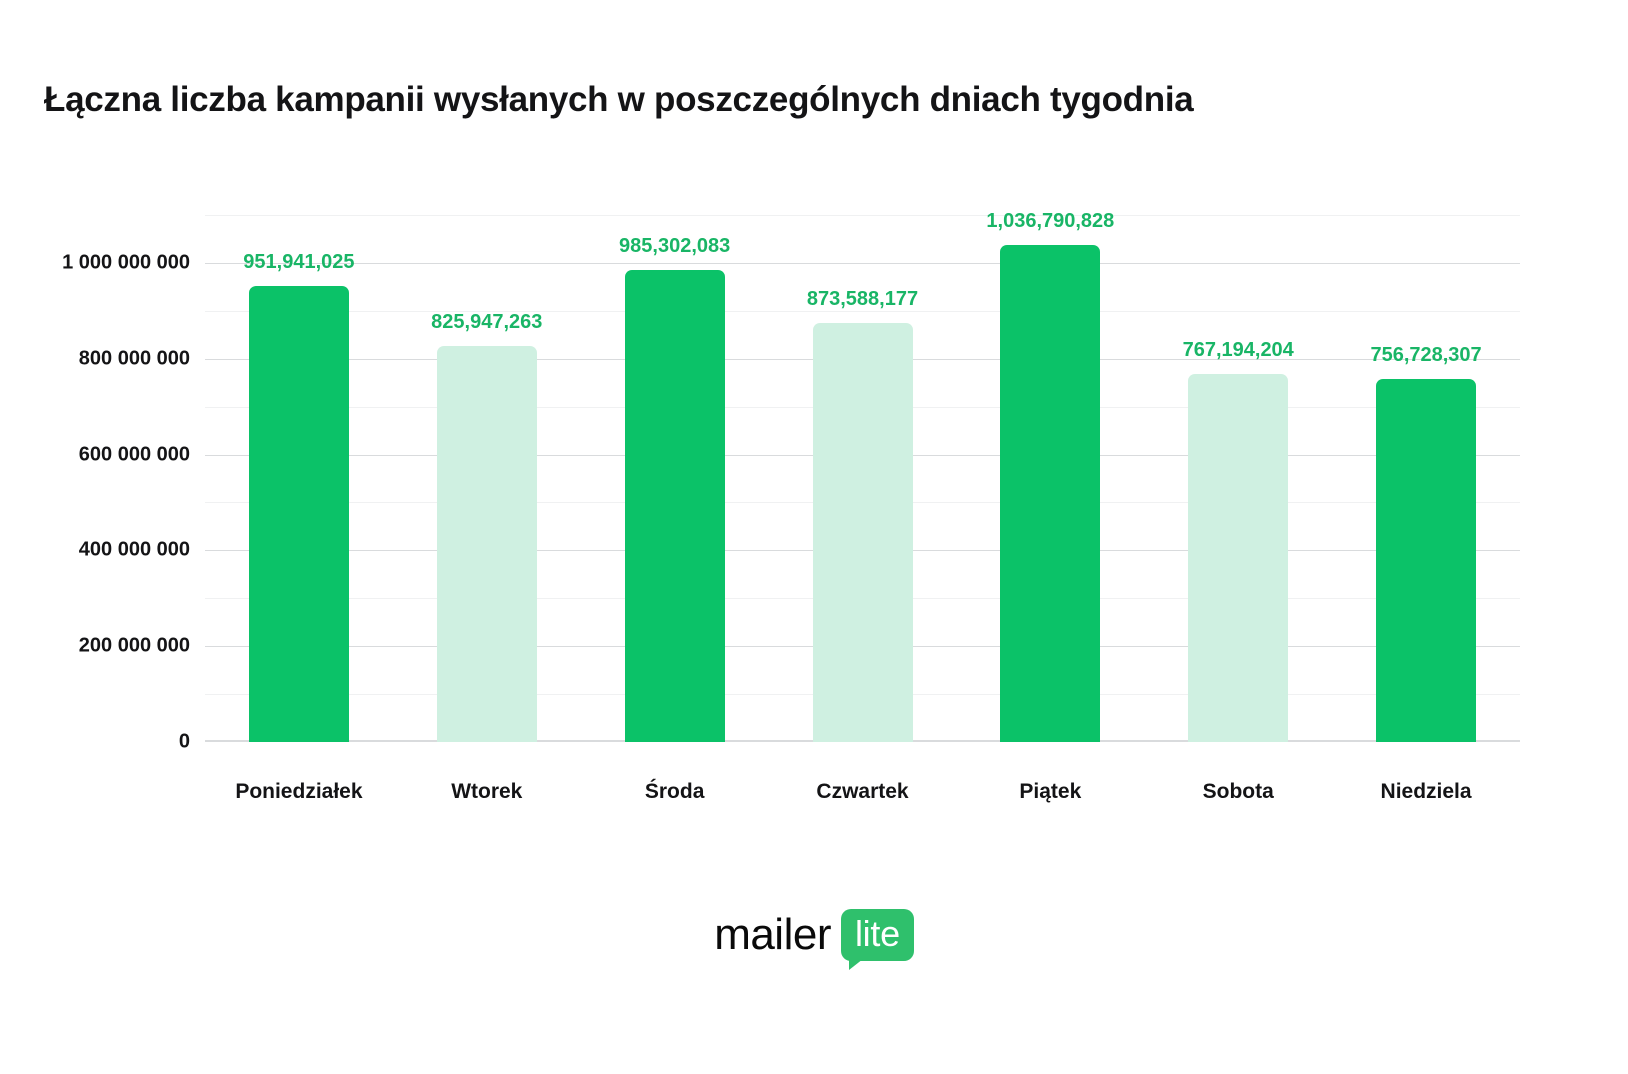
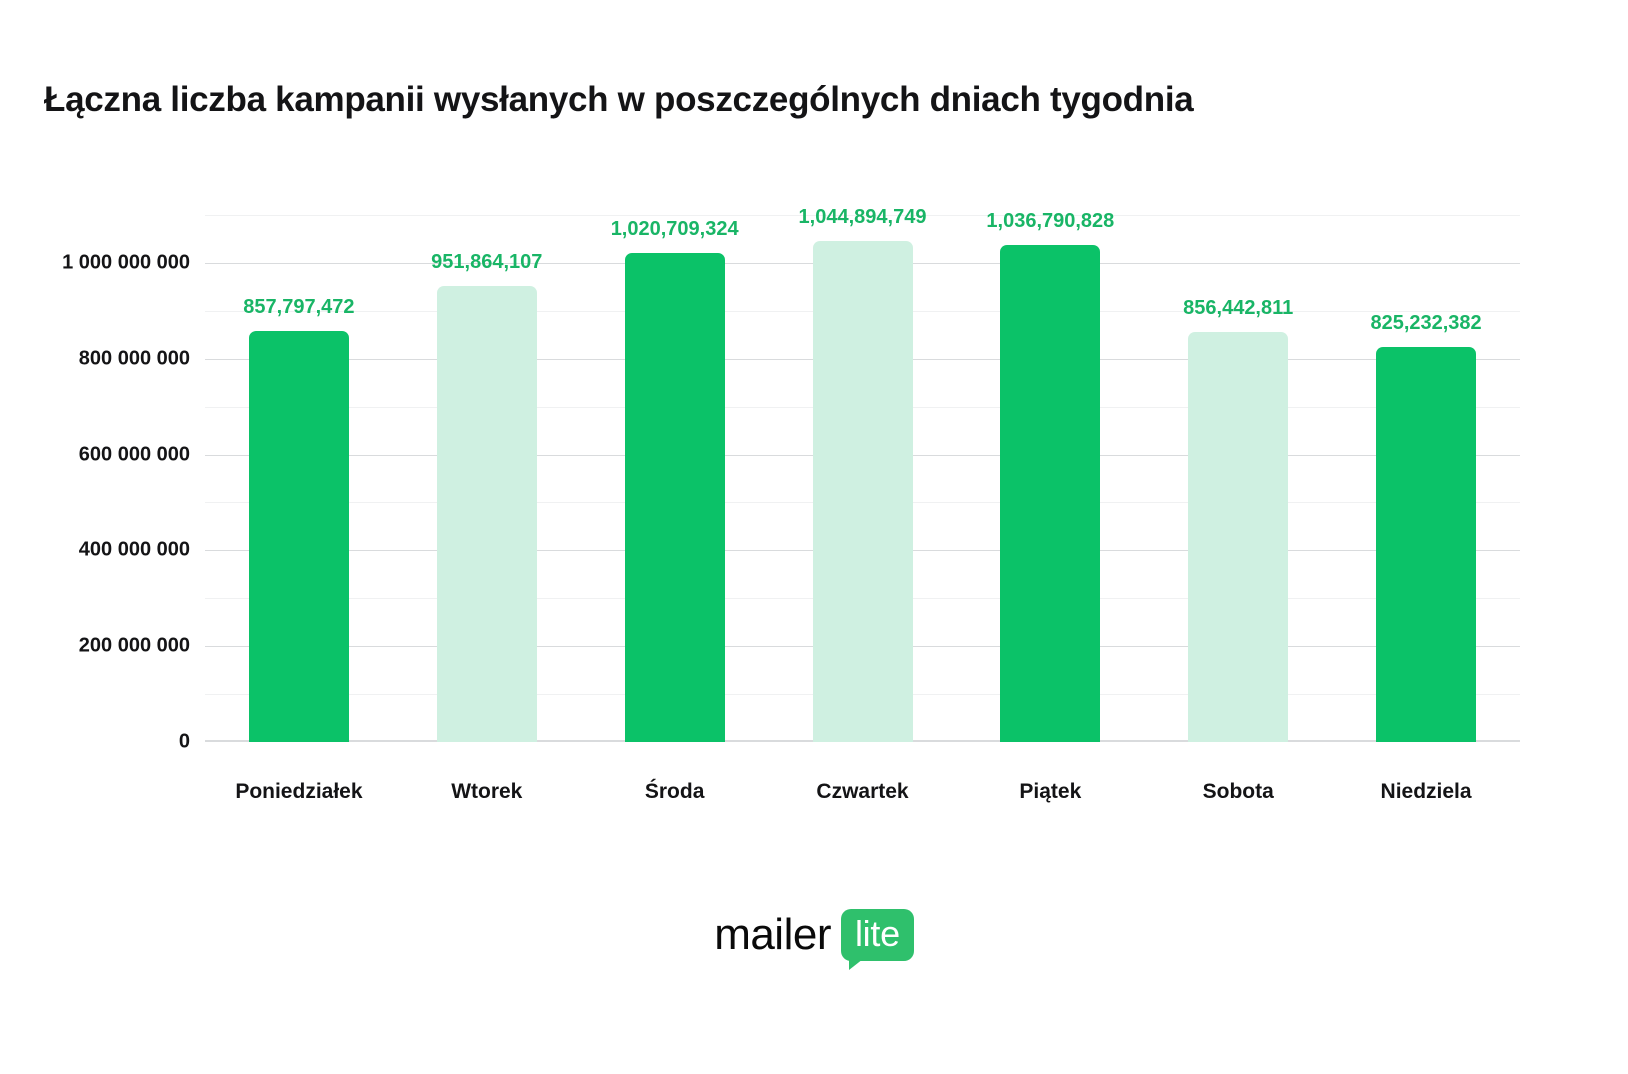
Poniedziałek: 951,941,025 -> 857,797,472
Wtorek: 825,947,263 -> 951,864,107
Środa: 985,302,083 -> 1,020,709,324
Czwartek: 873,588,177 -> 1,044,894,749
Sobota: 767,194,204 -> 856,442,811
Niedziela: 756,728,307 -> 825,232,382
